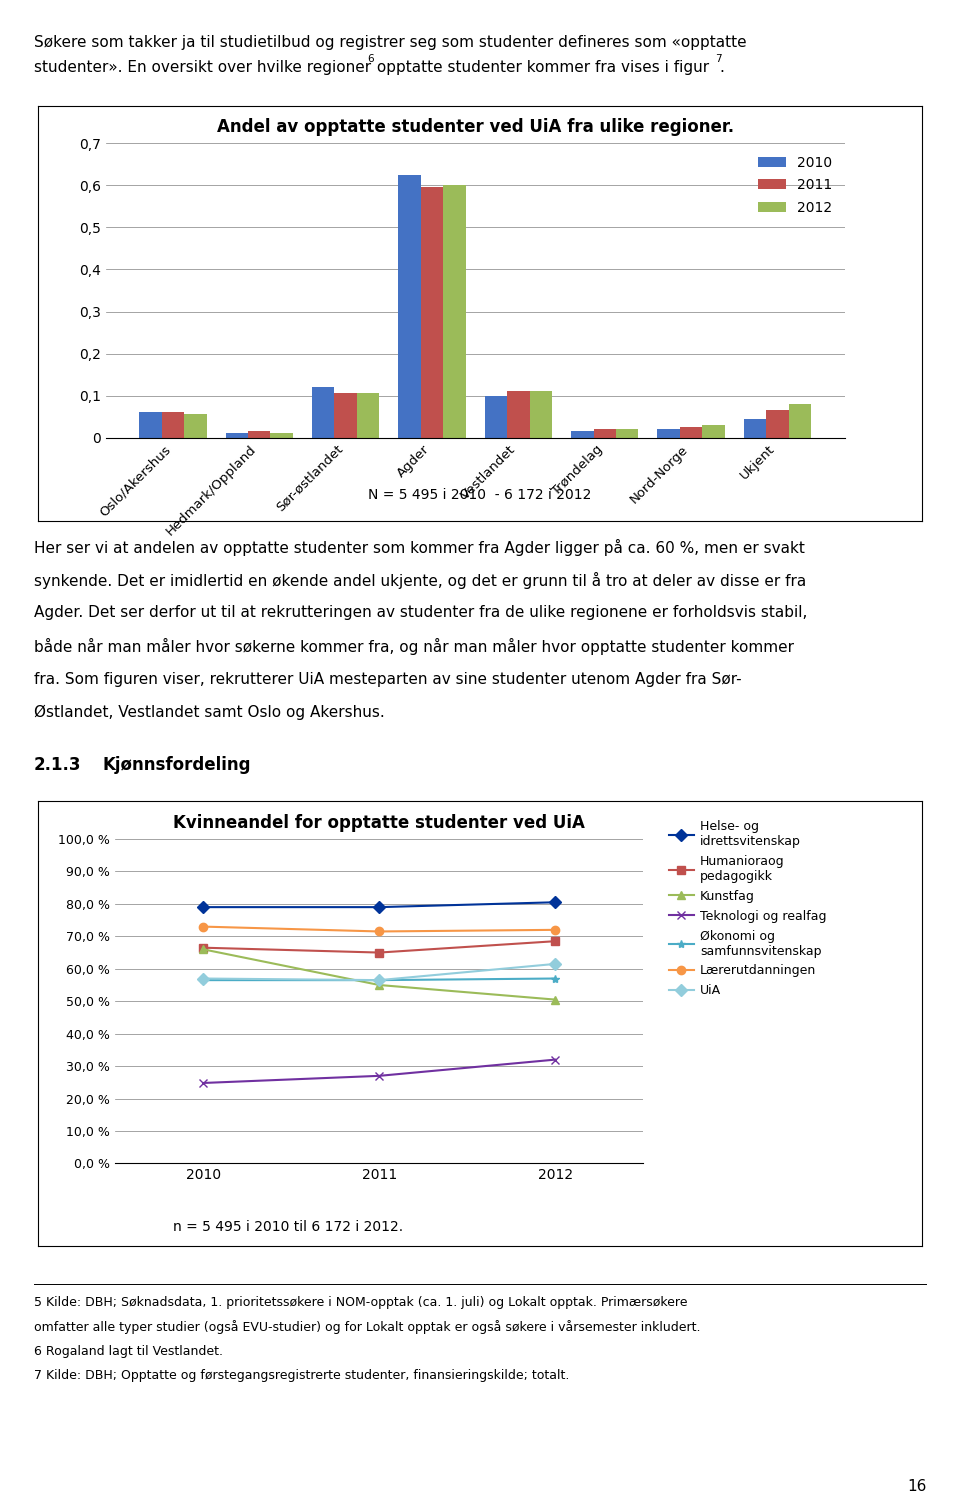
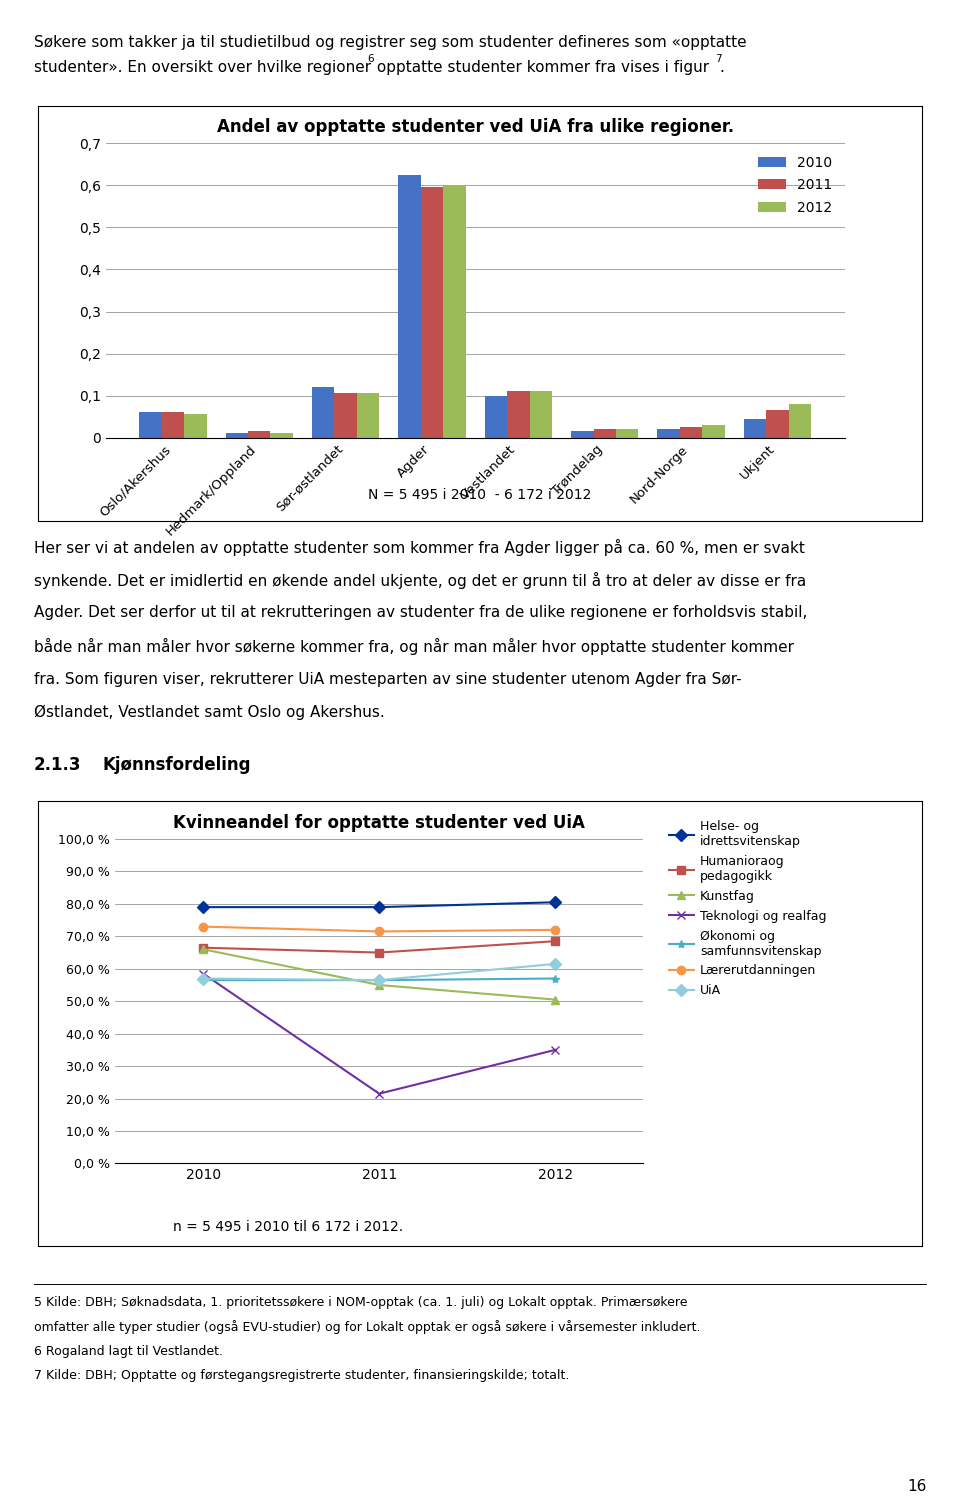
Kvinneandel for opptatte studenter ved UiA/Teknologi og realfag/2010: 24,8 % -> 58,5 %
Kvinneandel for opptatte studenter ved UiA/Teknologi og realfag/2011: 27,0 % -> 21,5 %
Kvinneandel for opptatte studenter ved UiA/Teknologi og realfag/2012: 32,0 % -> 35,0 %
